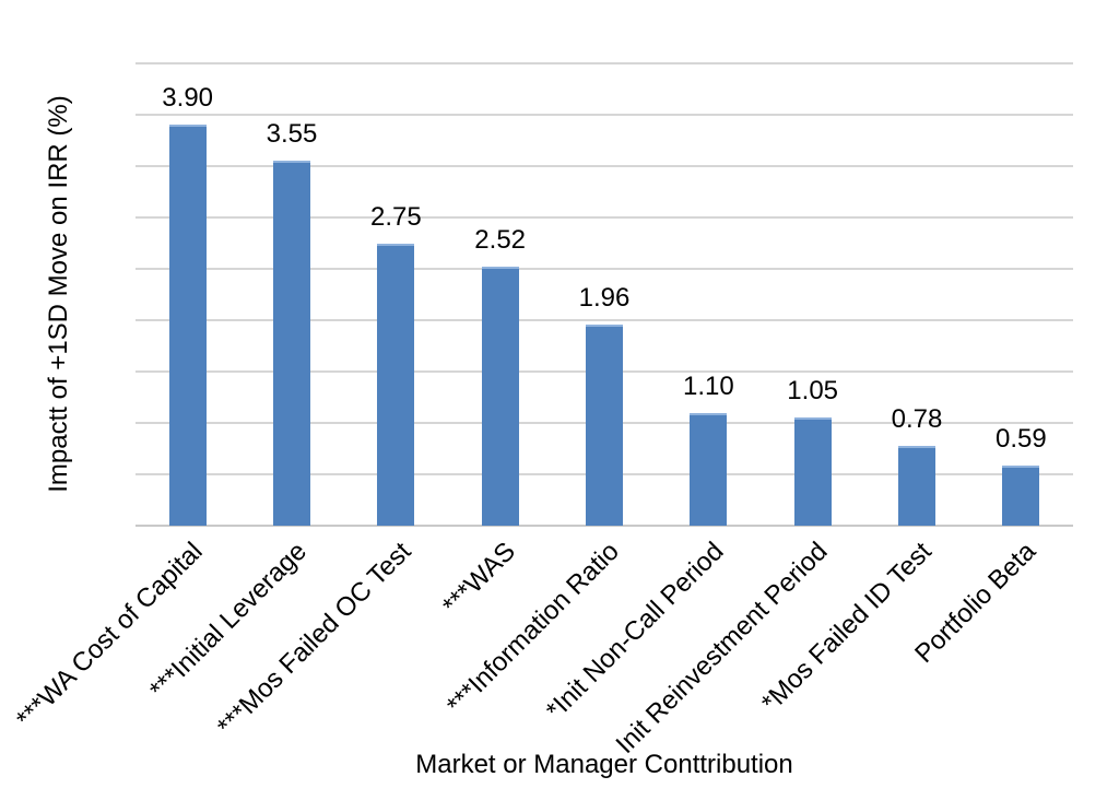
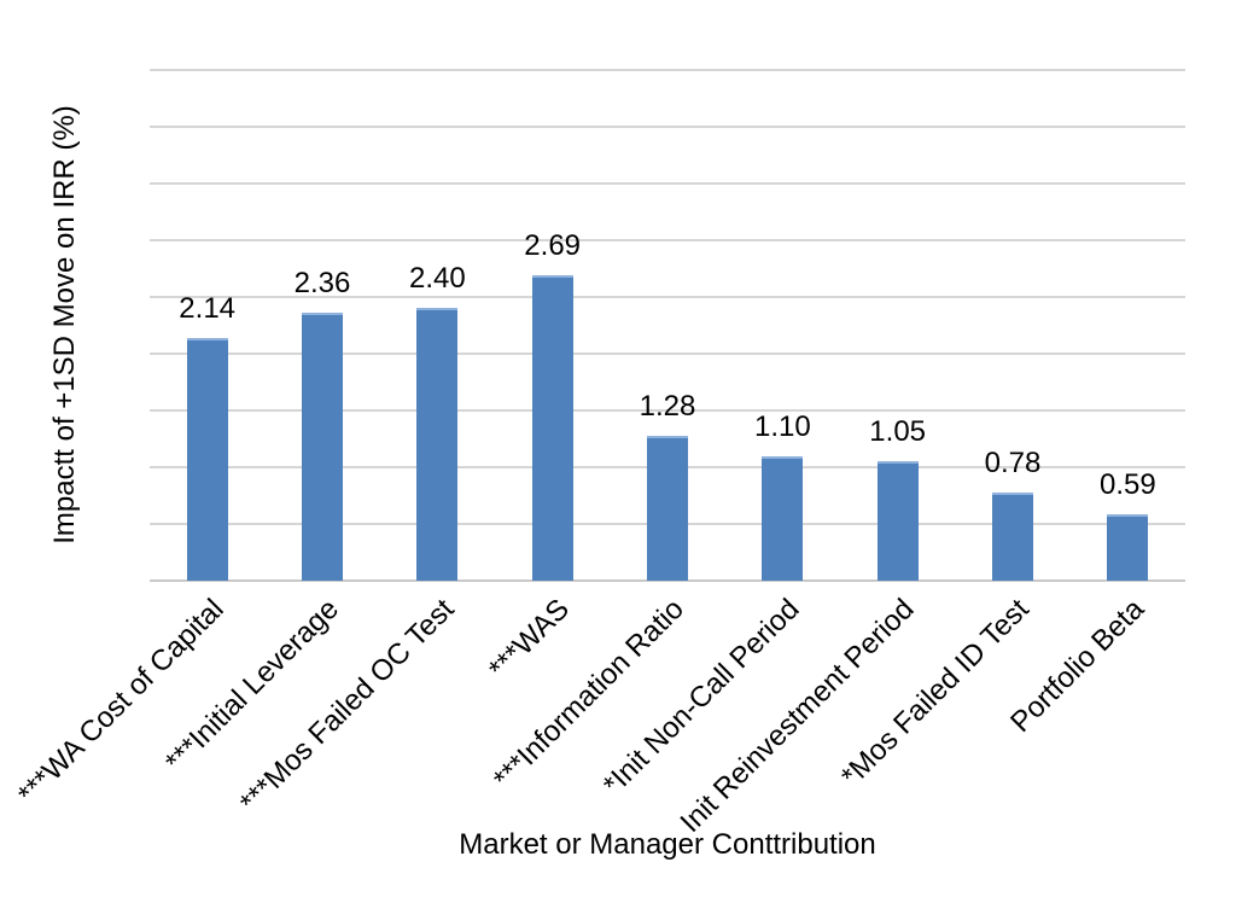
***WA Cost of Capital: 3.90 -> 2.14
***Initial Leverage: 3.55 -> 2.36
***Mos Failed OC Test: 2.75 -> 2.40
***WAS: 2.52 -> 2.69
***Information Ratio: 1.96 -> 1.28
